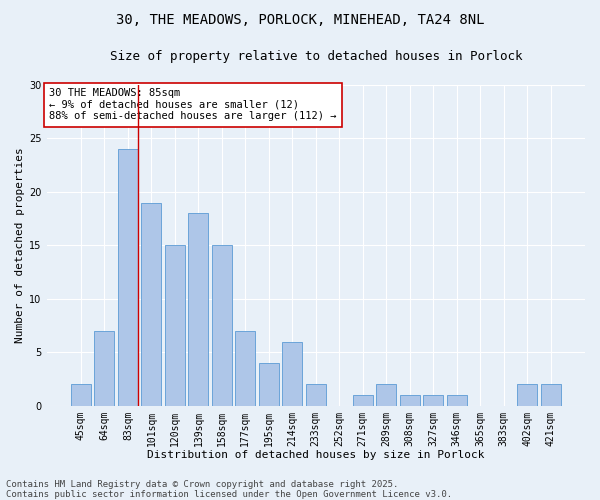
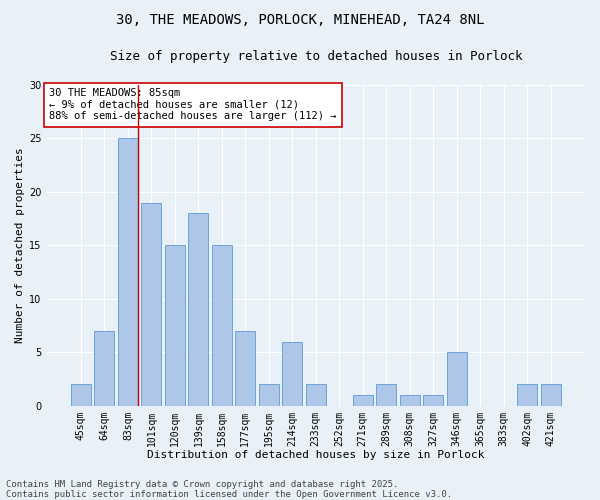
83sqm: 24 -> 25
195sqm: 4 -> 2
346sqm: 1 -> 5
